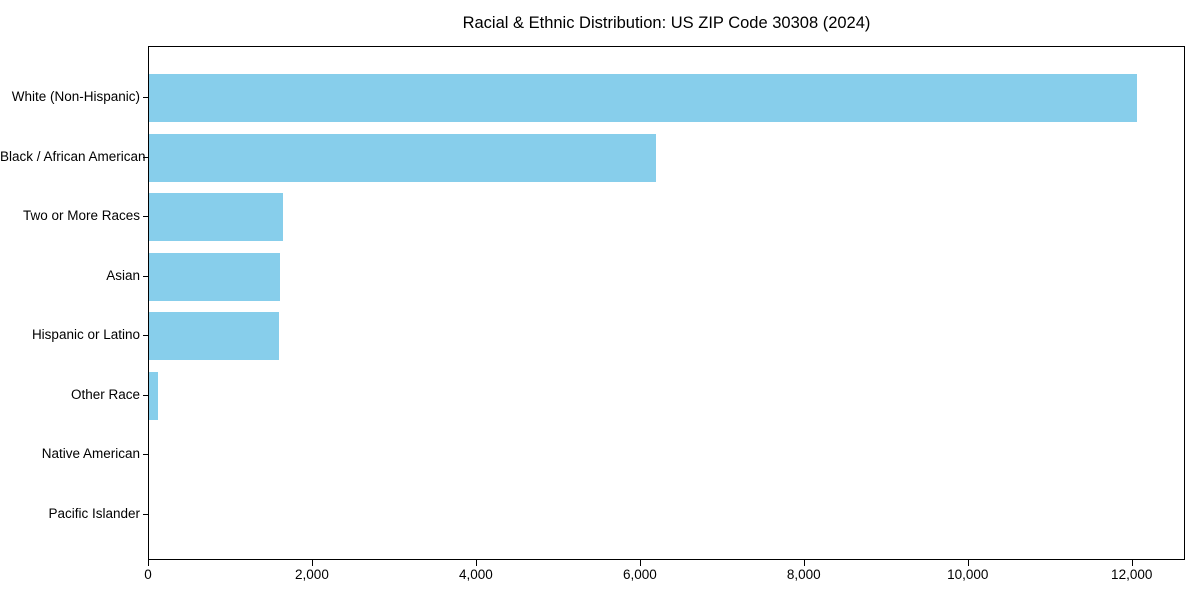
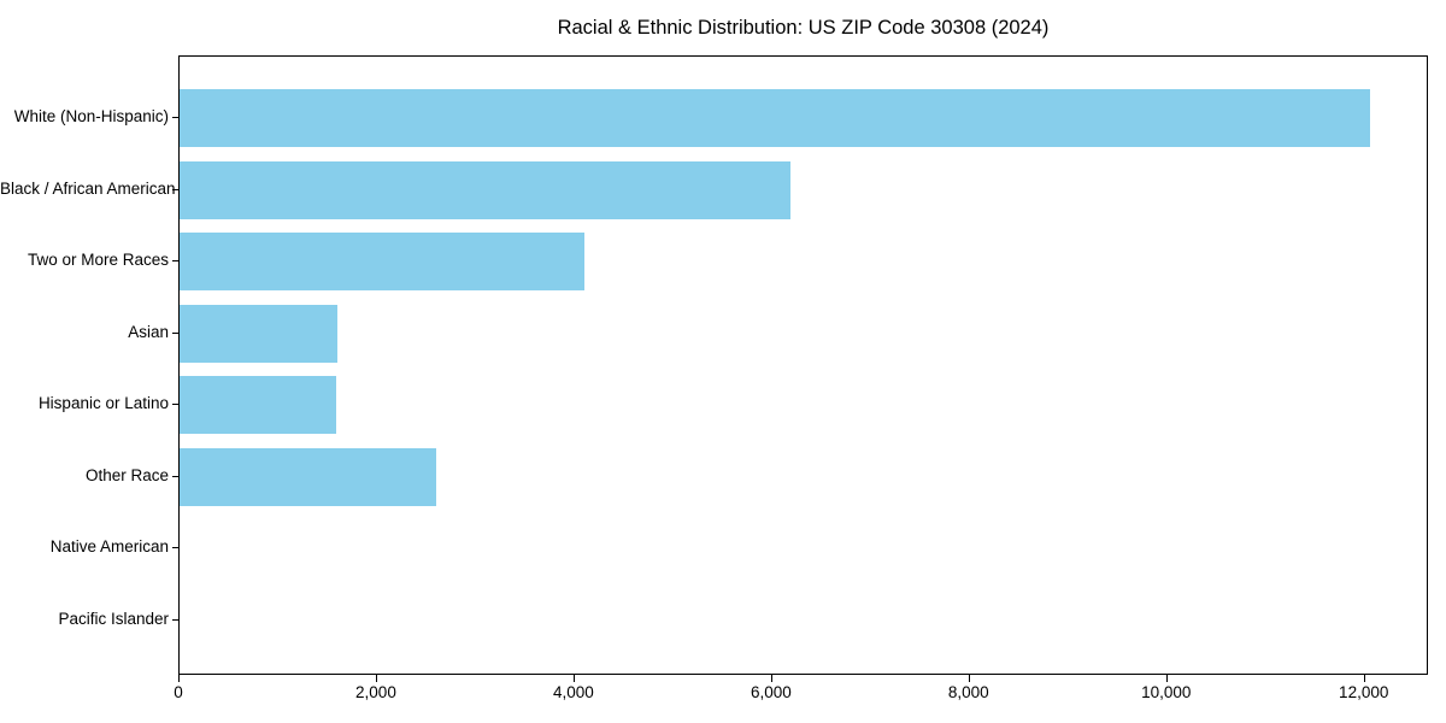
Two or More Races: 1600 -> 4100
Other Race: 100 -> 2600
